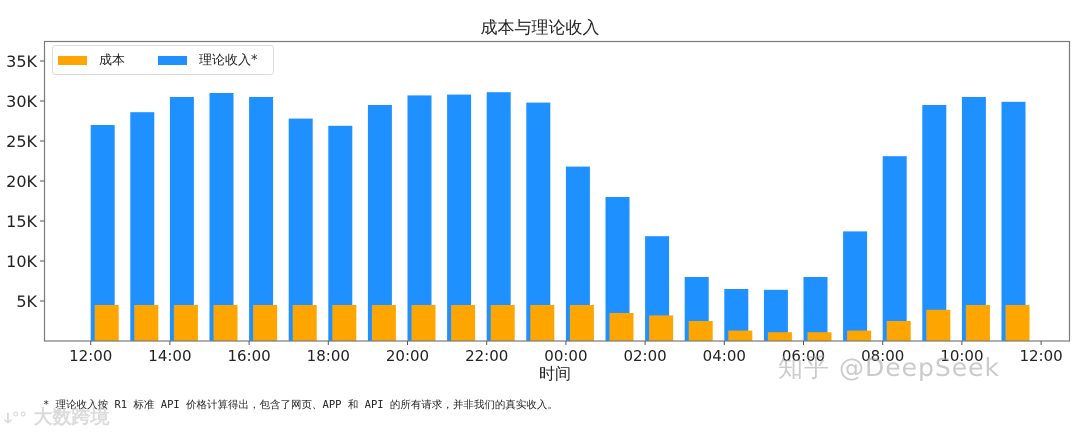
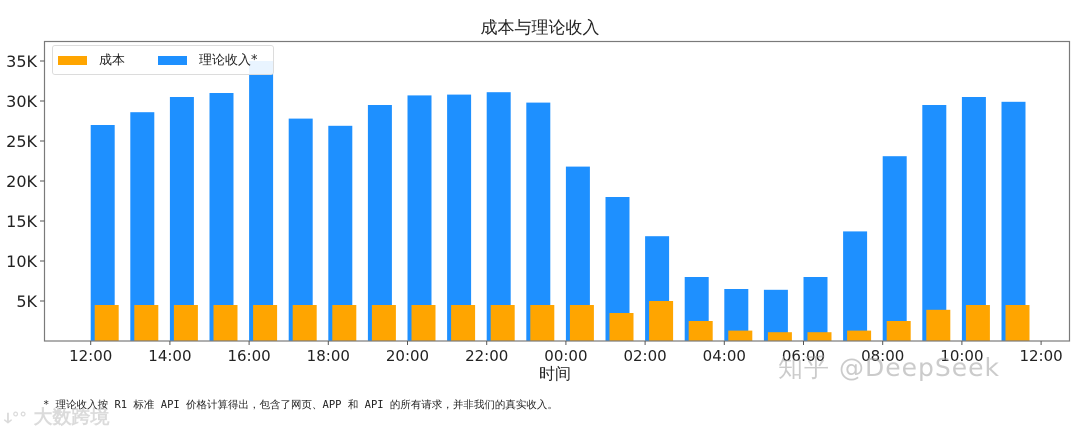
理论收入*/16:00: 30K -> 35K
成本/02:00: 3K -> 5K
